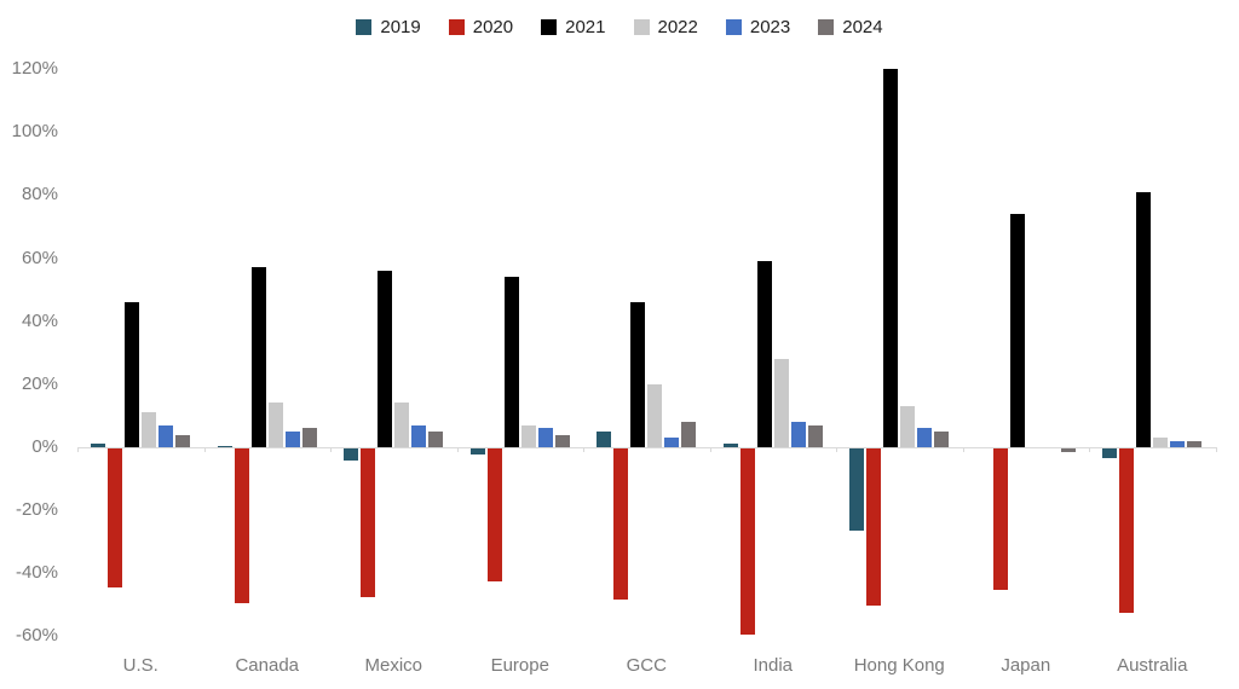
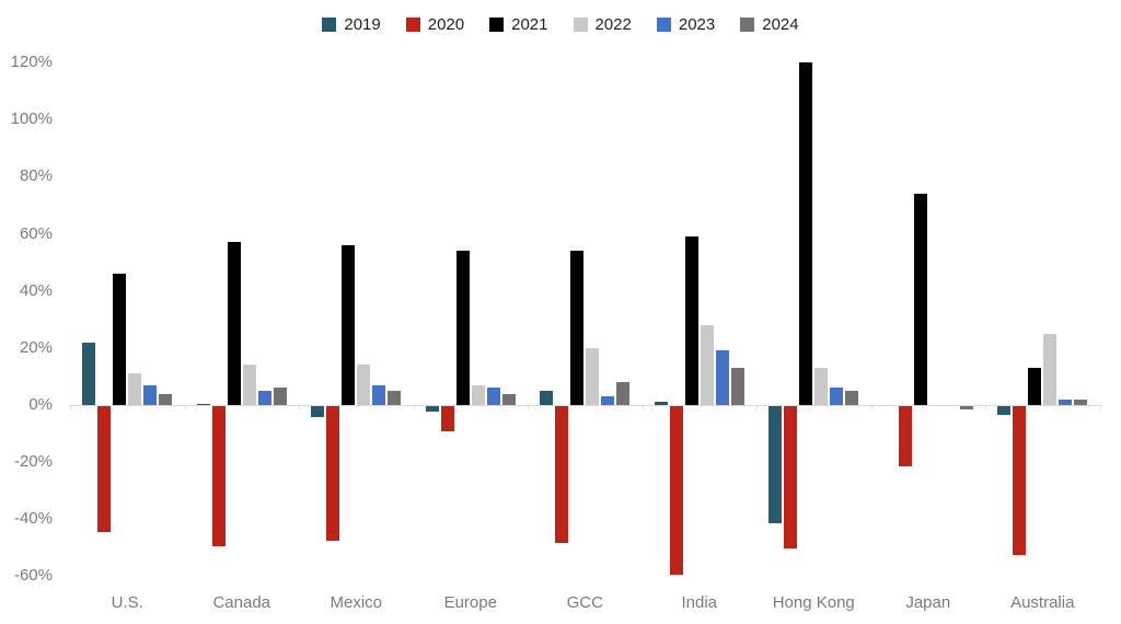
2019/U.S.: 1% -> 22%
2020/Europe: -42% -> -9%
2021/GCC: 46% -> 54%
2023/India: 8% -> 19%
2024/India: 7% -> 13%
2019/Hong Kong: -26% -> -41%
2020/Japan: -45% -> -21%
2021/Australia: 81% -> 13%
2022/Australia: 3% -> 25%
